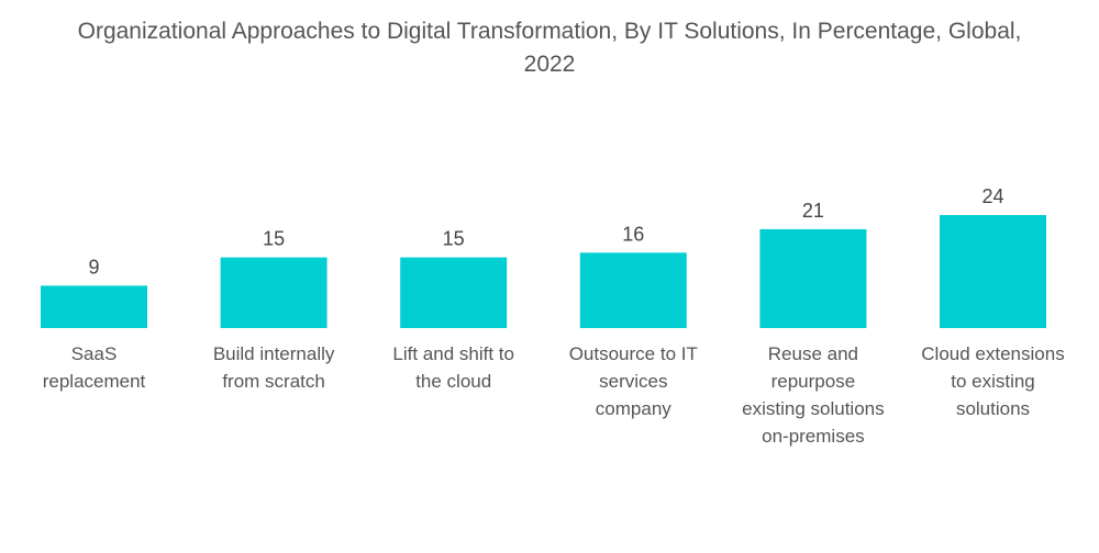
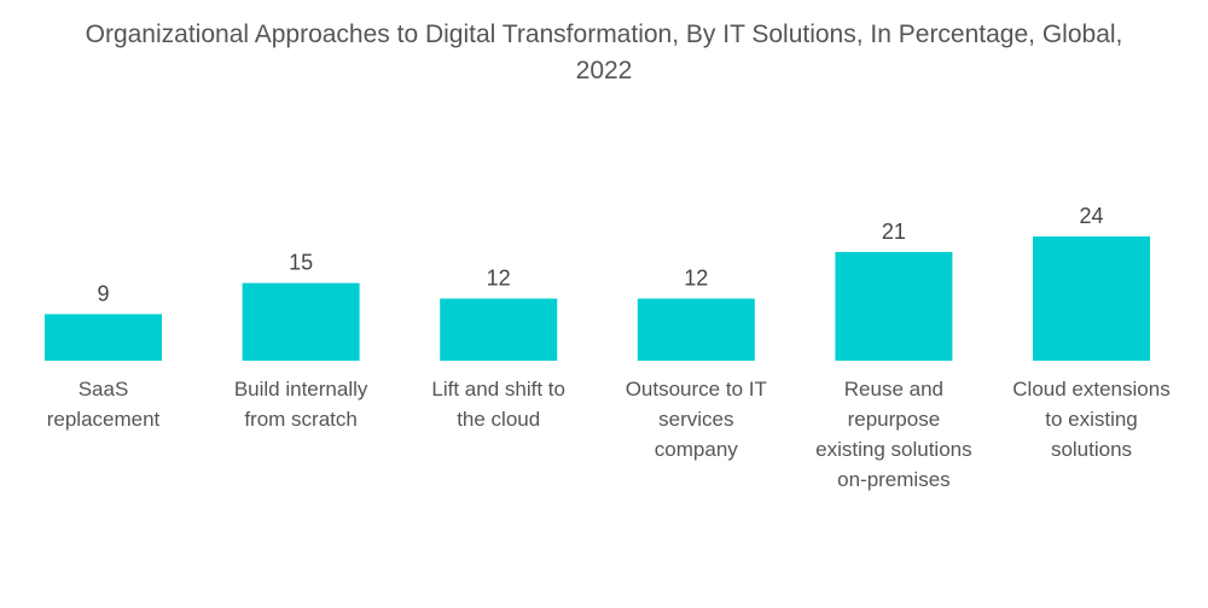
Lift and shift to the cloud: 15 -> 12
Outsource to IT services company: 16 -> 12
